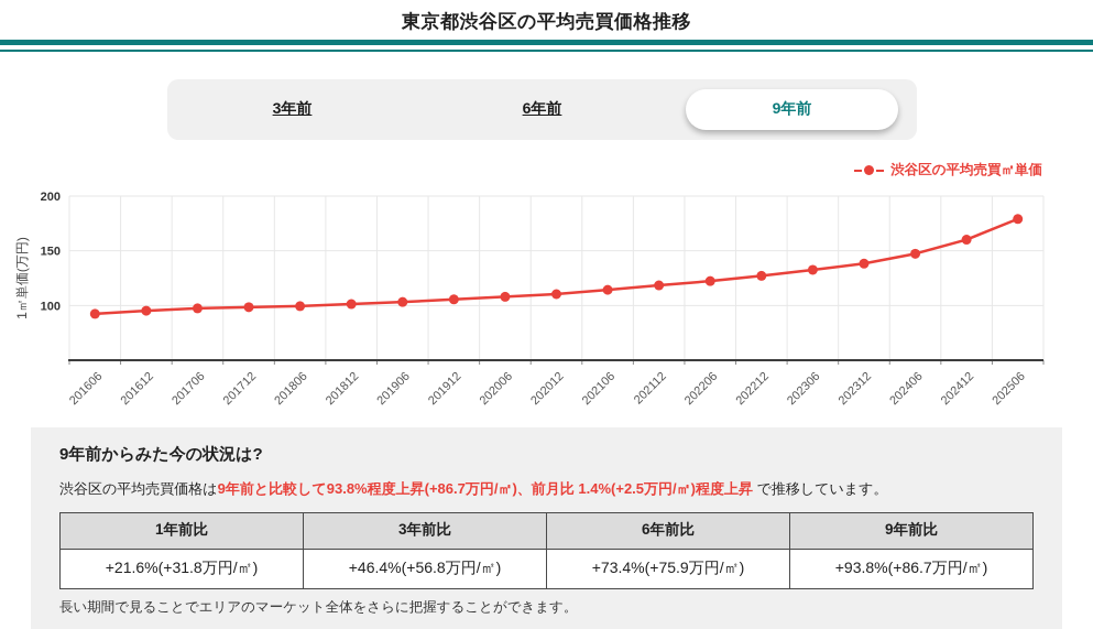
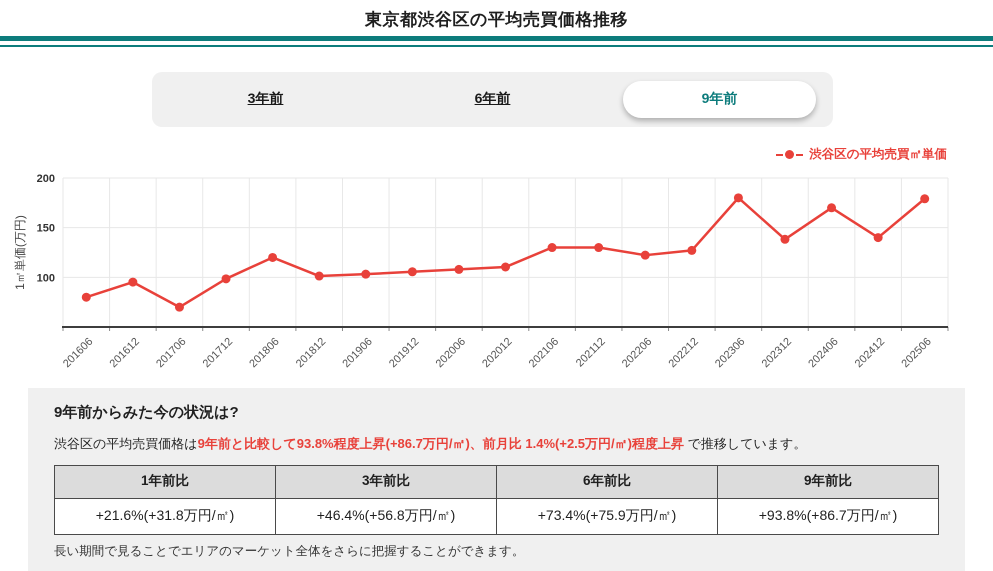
201606: 90 -> 80
201706: 100 -> 70
201806: 100 -> 120
202106: 110 -> 130
202112: 120 -> 130
202306: 130 -> 180
202406: 150 -> 170
202412: 160 -> 140
